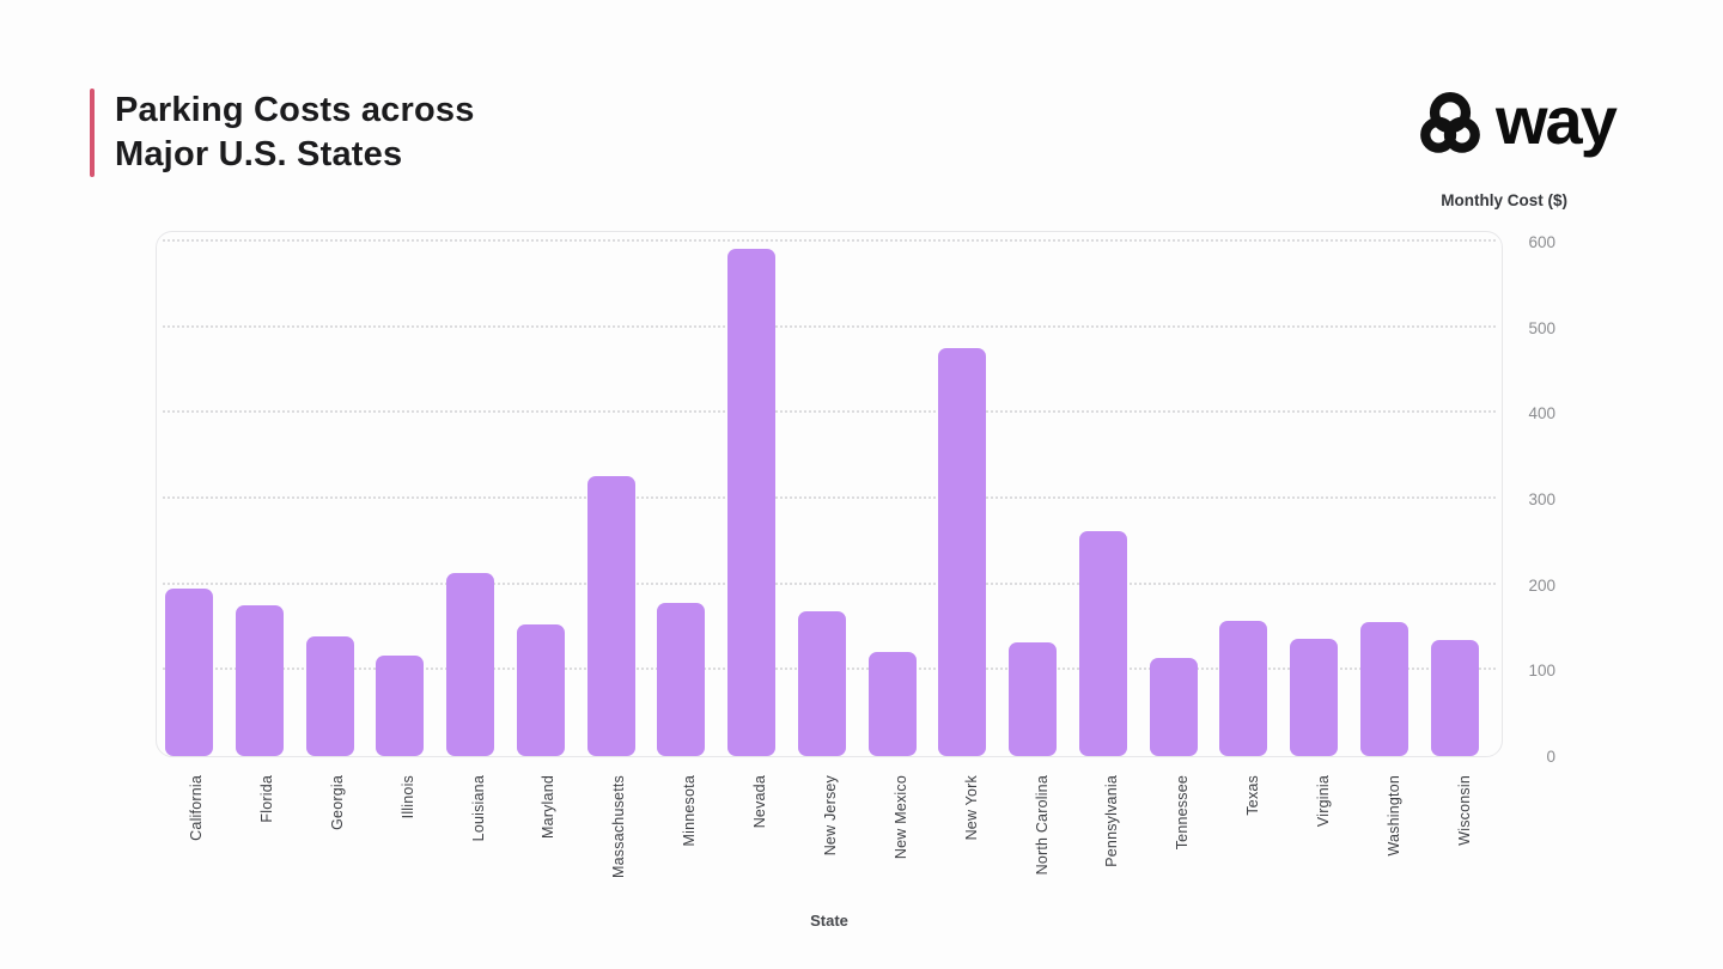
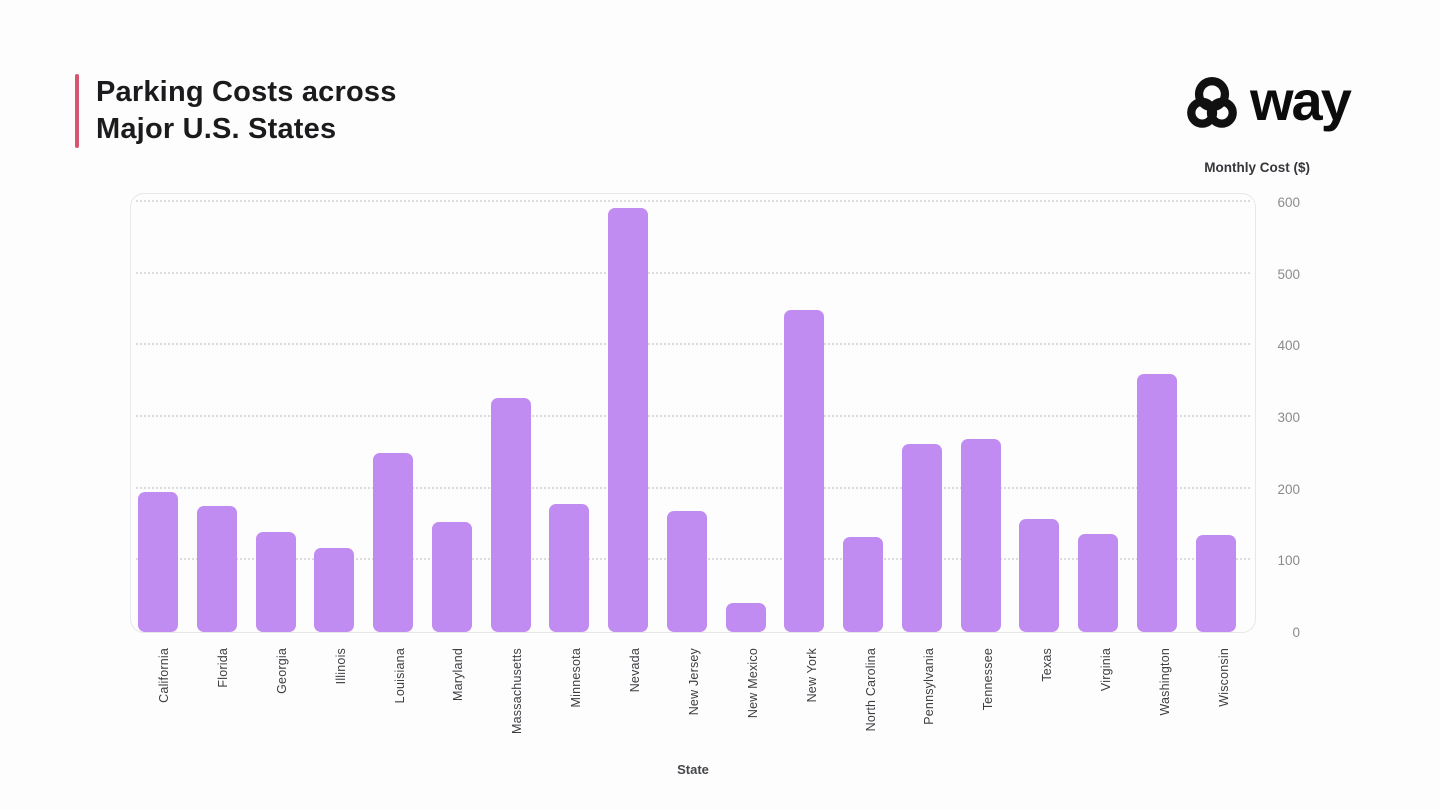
Louisiana: 210 -> 250
New Mexico: 120 -> 40
New York: 480 -> 450
Tennessee: 120 -> 270
Washington: 160 -> 360
